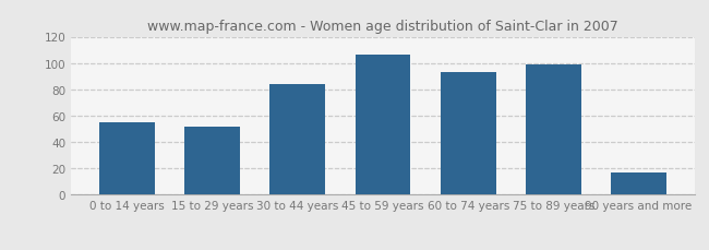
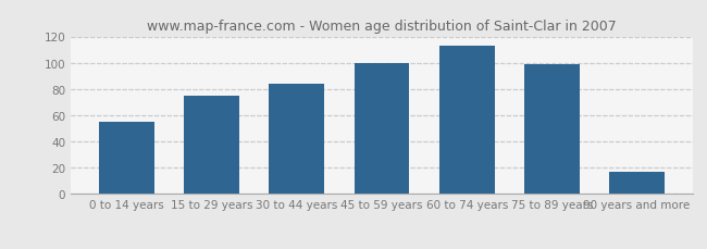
15 to 29 years: 52 -> 75
45 to 59 years: 106 -> 100
60 to 74 years: 93 -> 113
